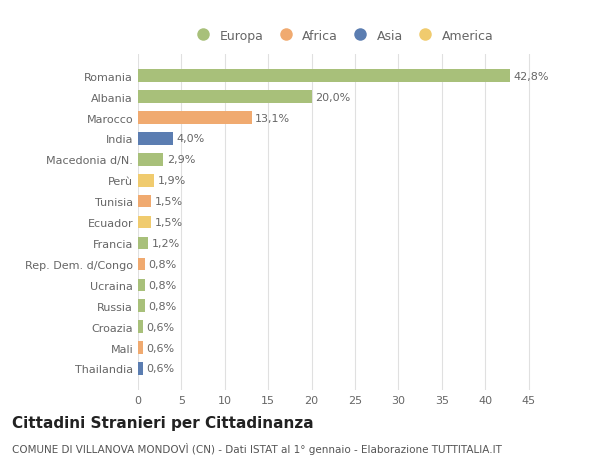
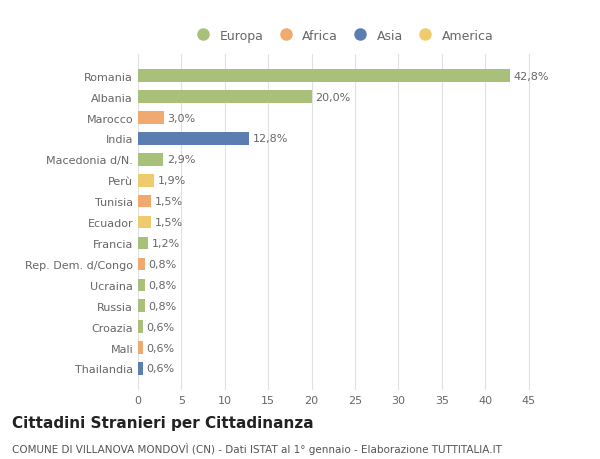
Marocco: 13,1% -> 3,0%
India: 4,0% -> 12,8%
